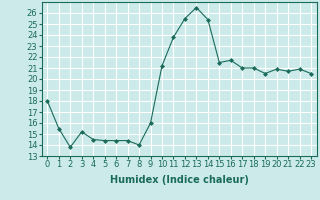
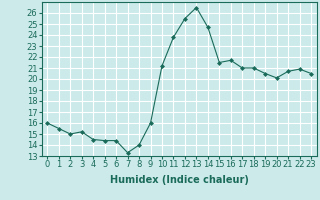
0: 18.0 -> 16.0
2: 13.8 -> 15.0
7: 14.4 -> 13.3
14: 25.4 -> 24.7
20: 20.9 -> 20.1
